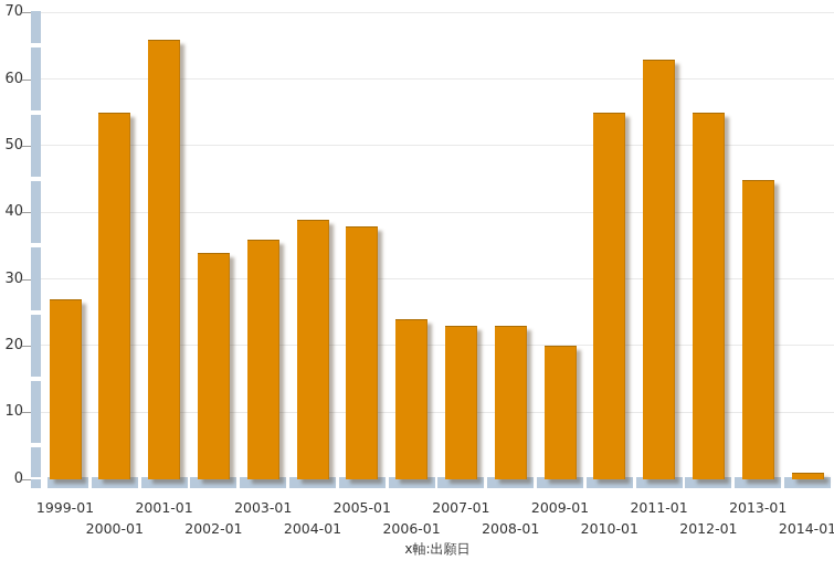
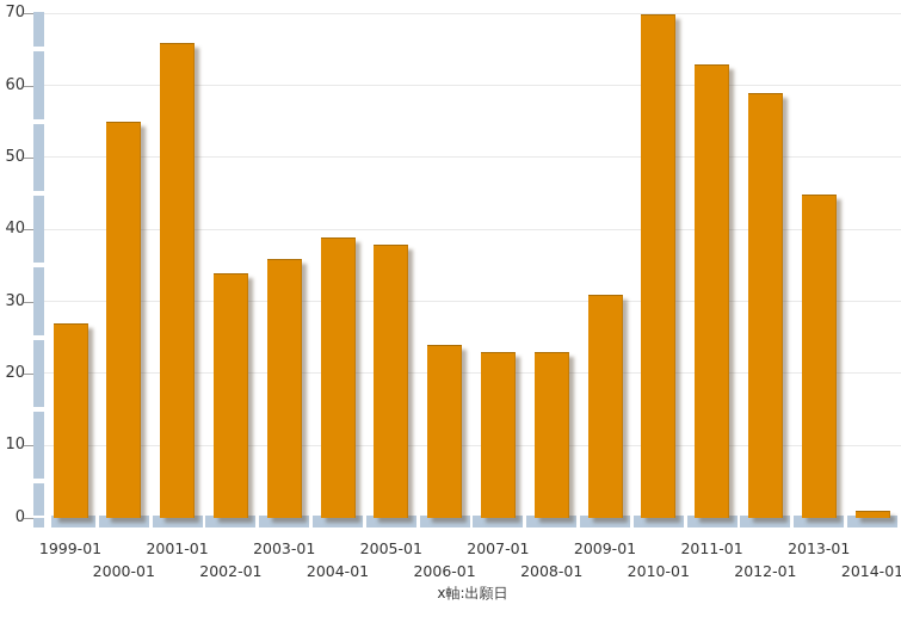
2009-01: 20 -> 31
2010-01: 55 -> 70
2012-01: 55 -> 59
